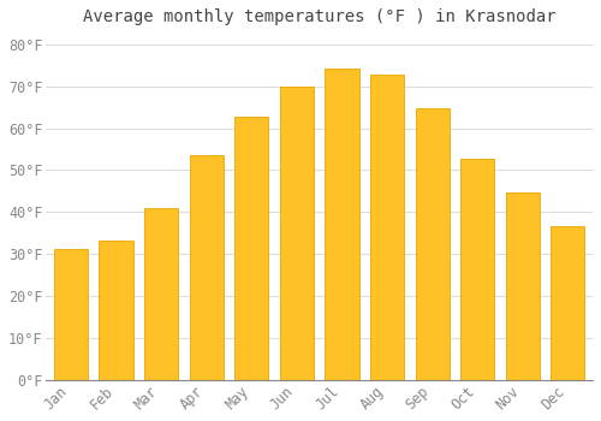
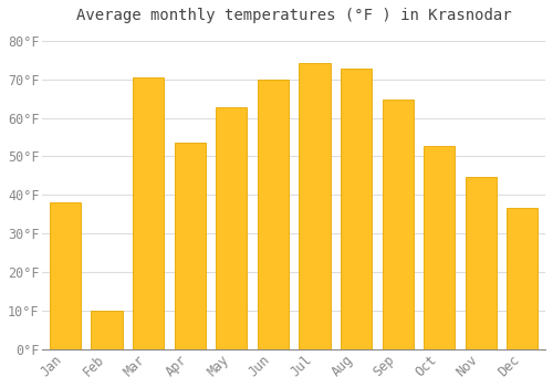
Jan: 31.1°F -> 38.0°F
Feb: 33.3°F -> 10.0°F
Mar: 41.0°F -> 70.5°F
